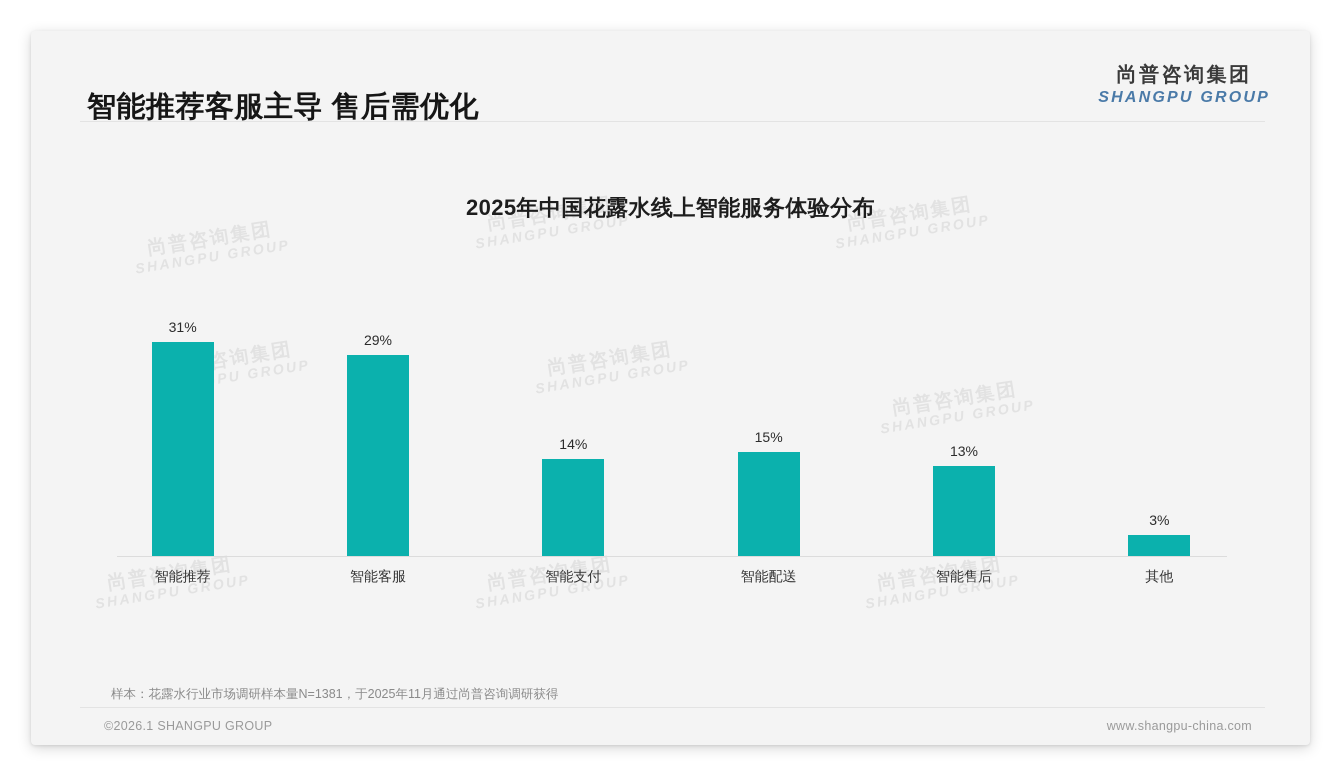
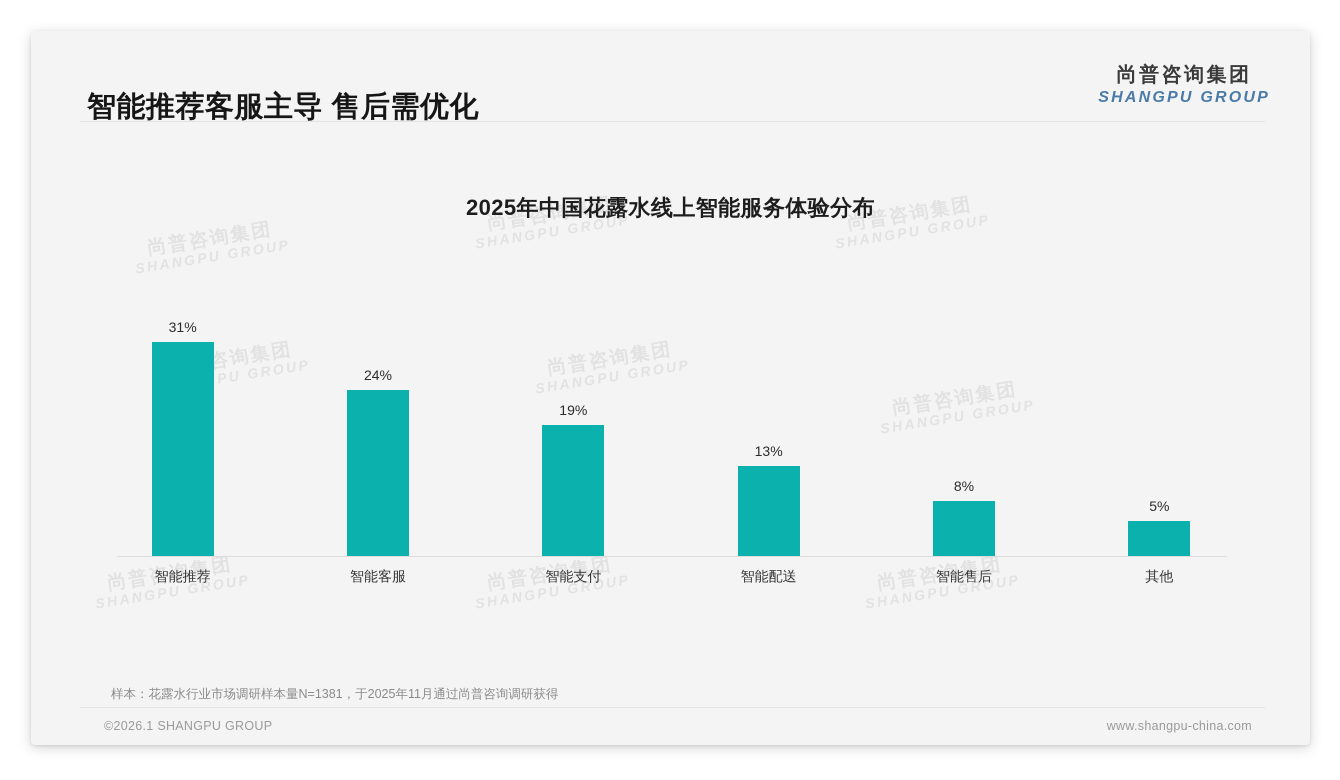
智能客服: 29% -> 24%
智能支付: 14% -> 19%
智能配送: 15% -> 13%
智能售后: 13% -> 8%
其他: 3% -> 5%
